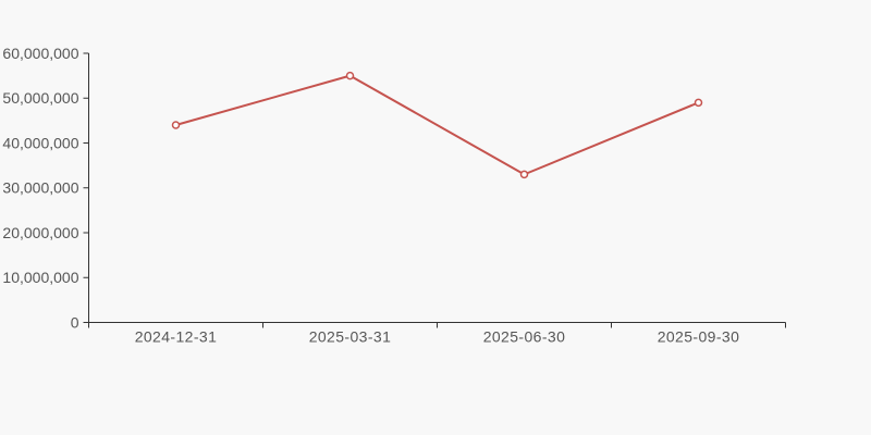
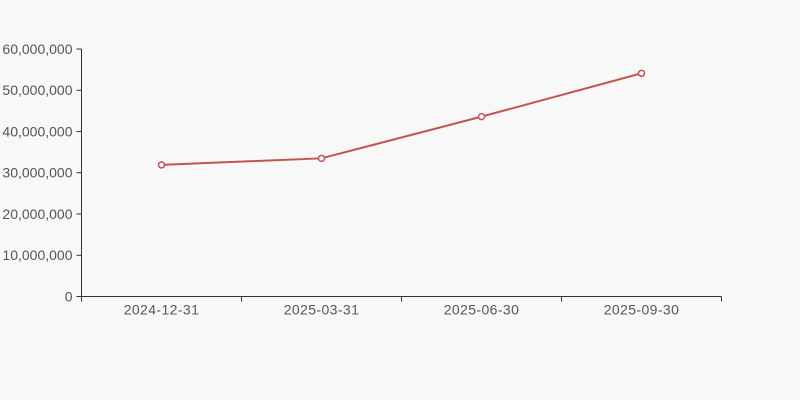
2024-12-31: 44000000 -> 32000000
2025-03-31: 55000000 -> 34000000
2025-06-30: 33000000 -> 44000000
2025-09-30: 49000000 -> 54000000
